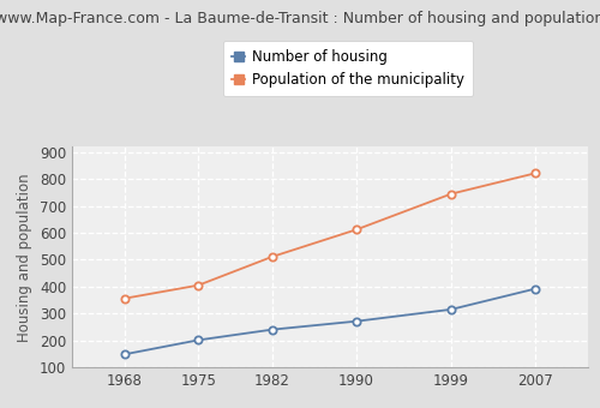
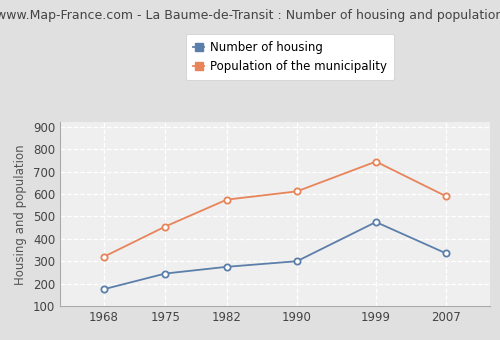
Number of housing/1968: 148 -> 175
Population of the municipality/1968: 356 -> 320
Number of housing/1975: 201 -> 245
Population of the municipality/1975: 405 -> 455
Number of housing/1982: 240 -> 275
Population of the municipality/1982: 511 -> 575
Number of housing/1990: 271 -> 300
Number of housing/1999: 315 -> 475
Number of housing/2007: 392 -> 335
Population of the municipality/2007: 822 -> 590
